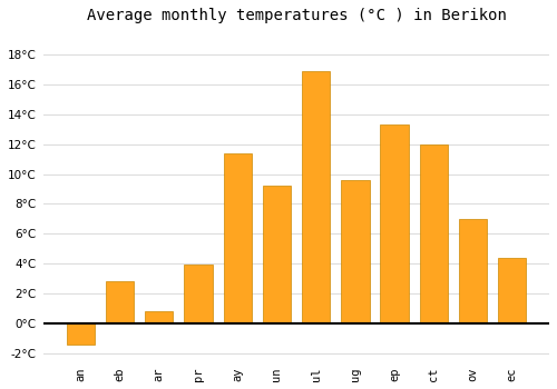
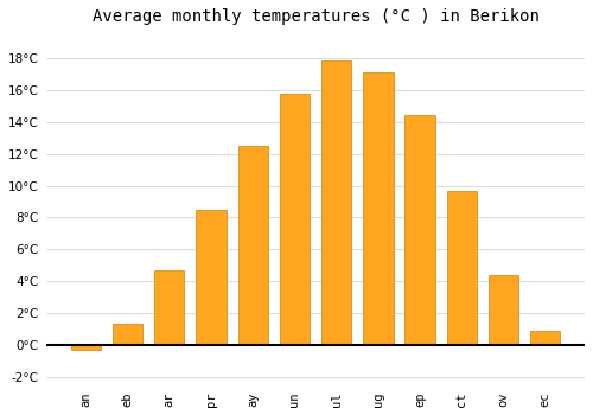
an: -1.4°C -> -0.3°C
eb: 2.8°C -> 1.3°C
ar: 0.8°C -> 4.7°C
pr: 3.9°C -> 8.5°C
ay: 11.4°C -> 12.5°C
un: 9.2°C -> 15.8°C
ul: 16.9°C -> 17.9°C
ug: 9.6°C -> 17.1°C
ep: 13.3°C -> 14.4°C
ct: 12.0°C -> 9.7°C
ov: 7.0°C -> 4.4°C
ec: 4.4°C -> 0.9°C
